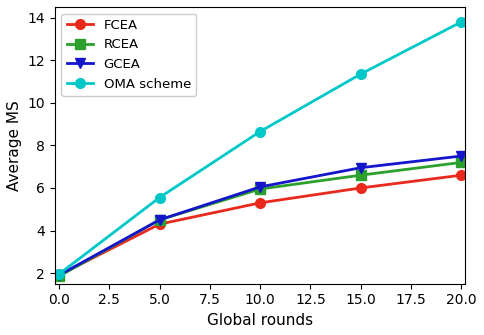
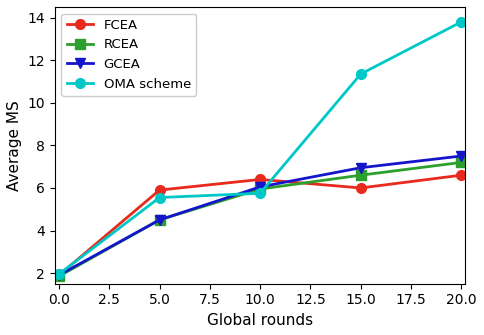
FCEA/5.0: 4.3 -> 5.9
FCEA/10.0: 5.3 -> 6.4
OMA scheme/10.0: 8.65 -> 5.75
